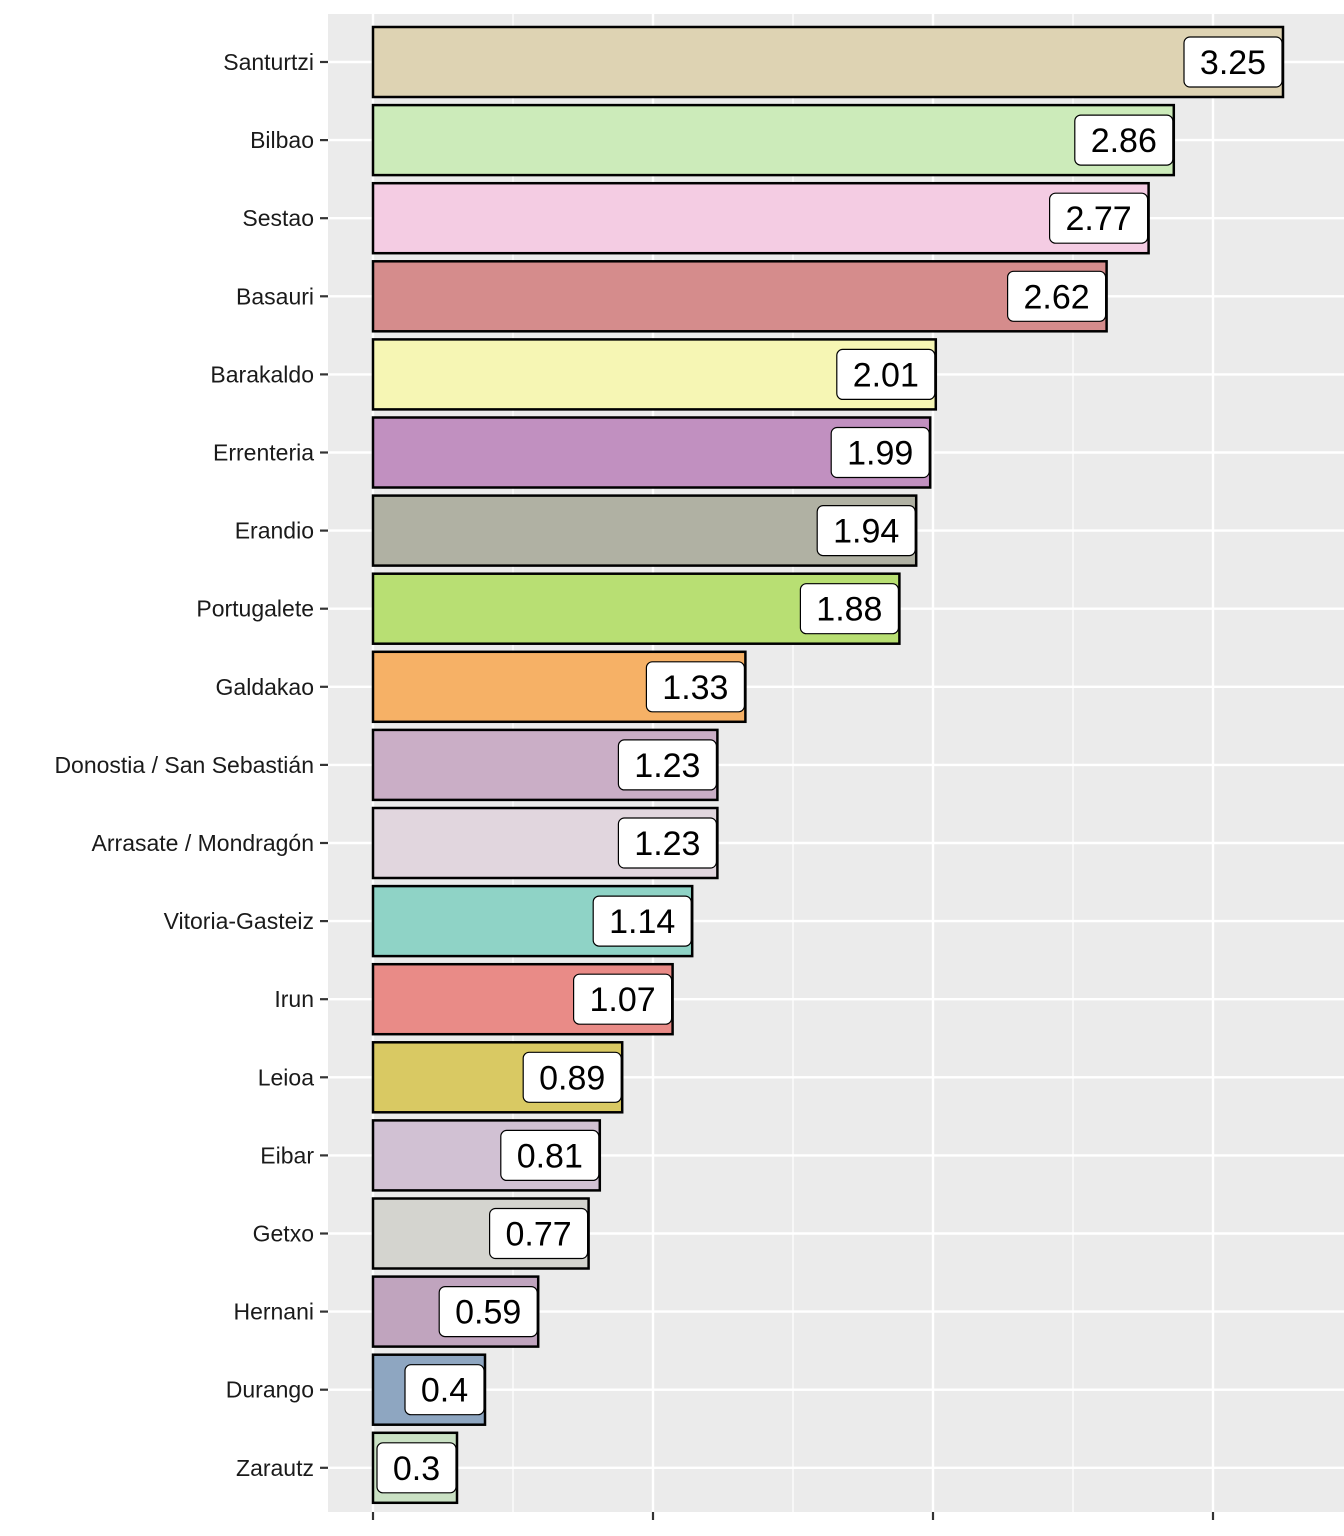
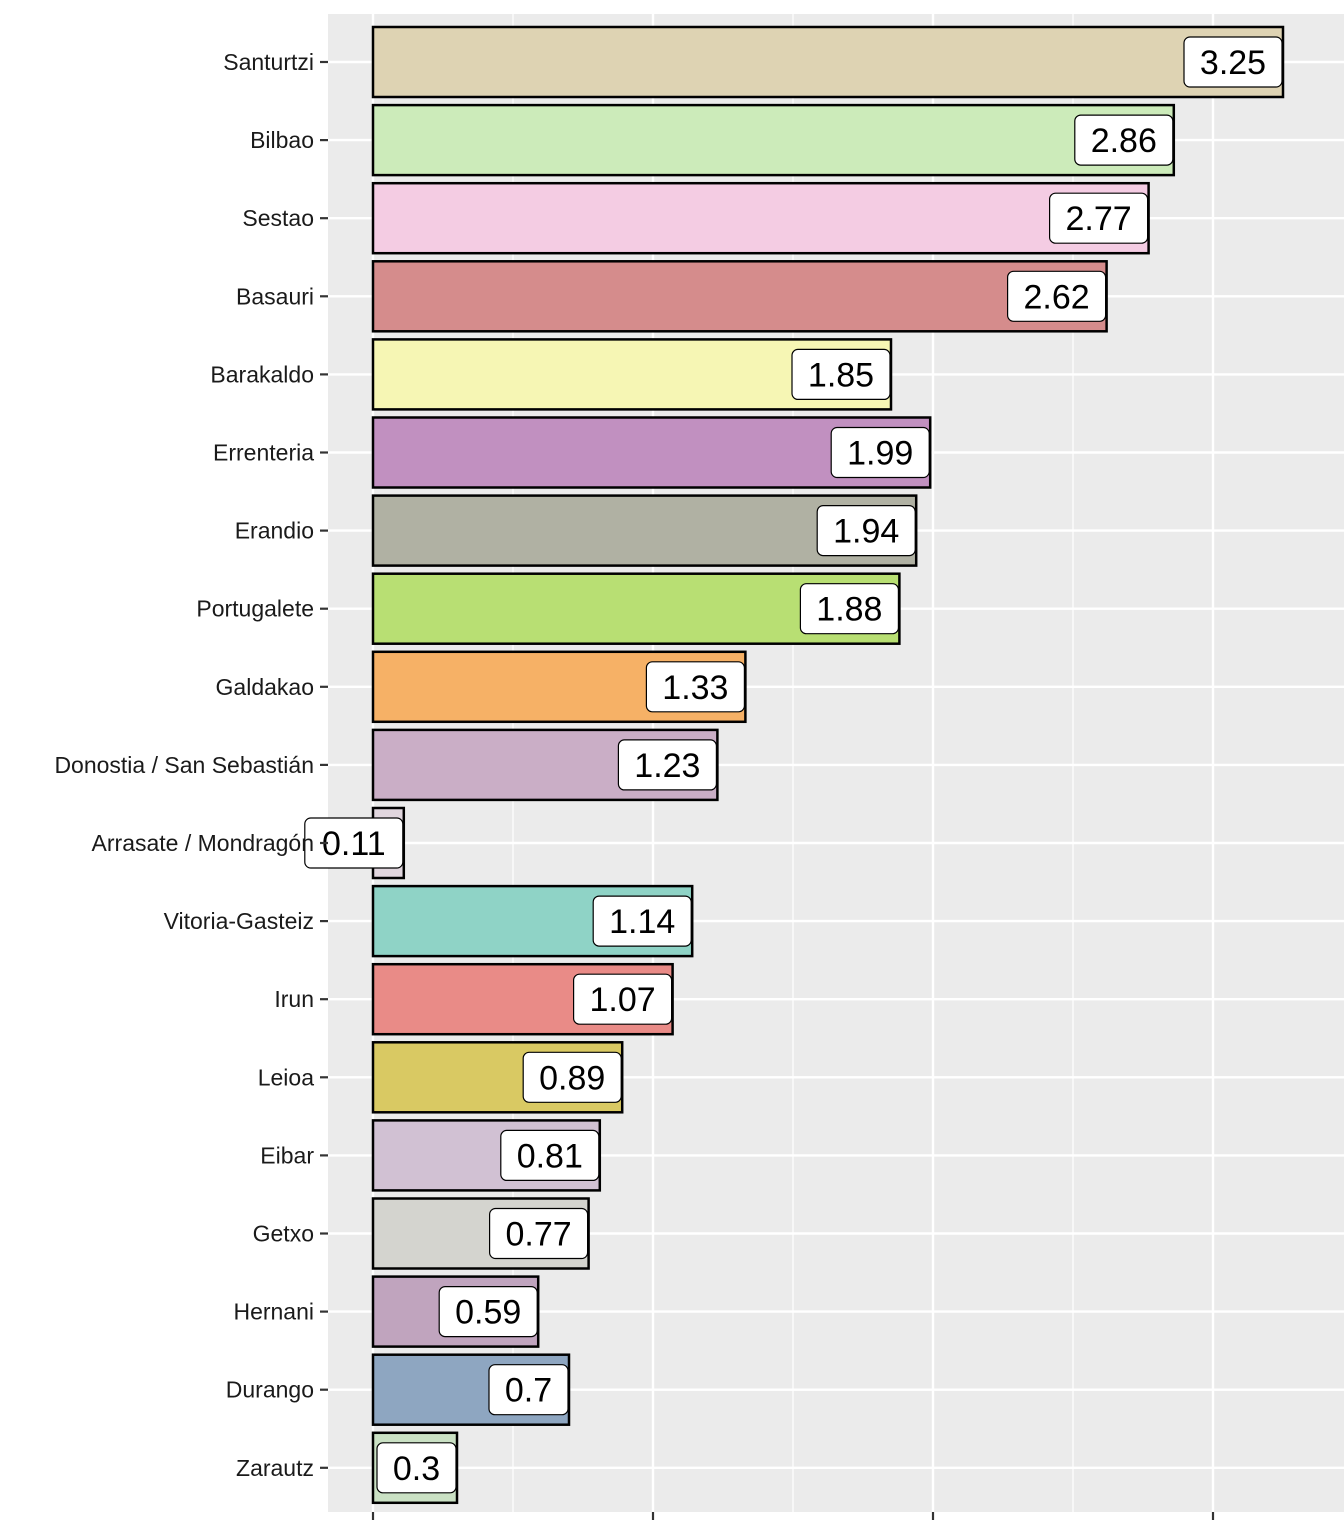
Barakaldo: 2.01 -> 1.85
Arrasate / Mondragón: 1.23 -> 0.11
Durango: 0.4 -> 0.7
